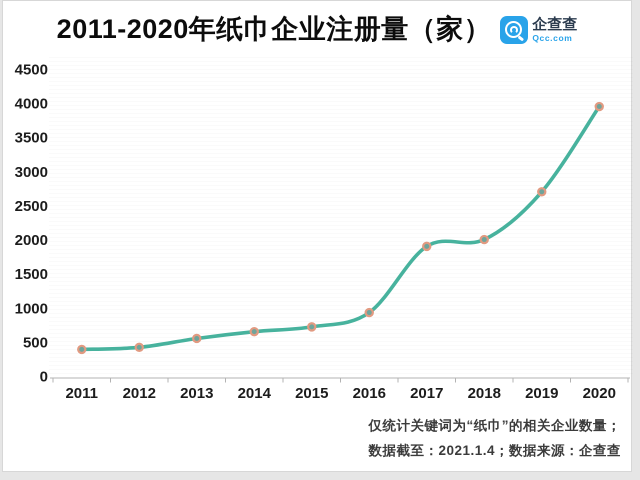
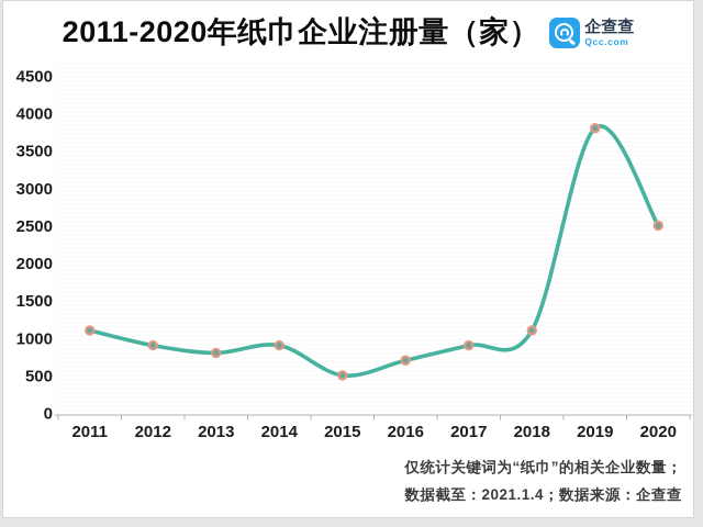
2011: 400 -> 1100
2012: 400 -> 900
2013: 600 -> 800
2014: 600 -> 900
2015: 700 -> 500
2016: 900 -> 700
2017: 1900 -> 900
2018: 2000 -> 1100
2019: 2700 -> 3800
2020: 4000 -> 2500
